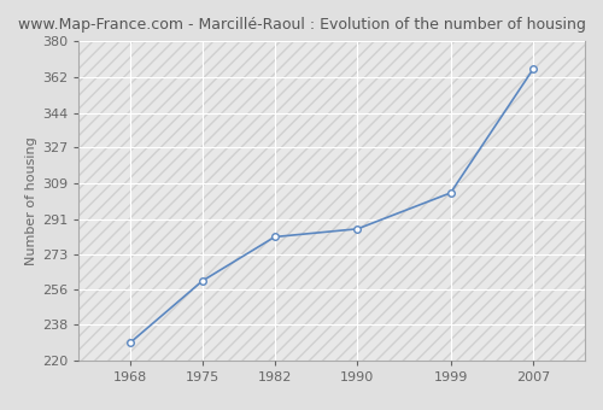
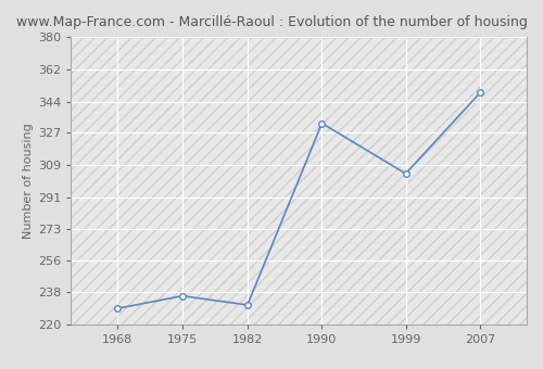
1975: 260 -> 236
1982: 282 -> 231
1990: 286 -> 332
2007: 366 -> 349
